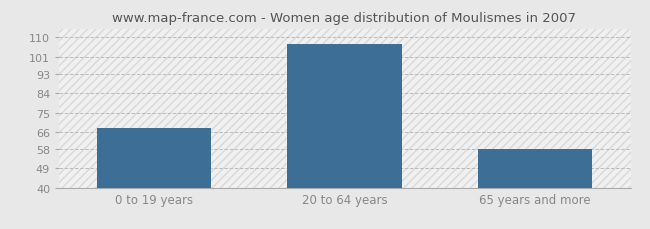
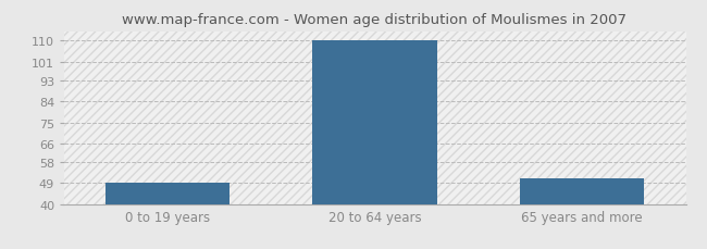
0 to 19 years: 68 -> 49
20 to 64 years: 107 -> 110
65 years and more: 58 -> 51
